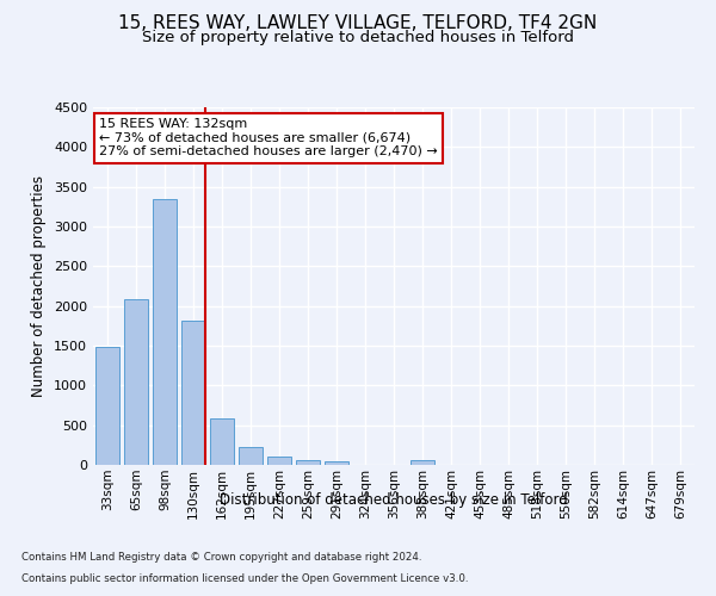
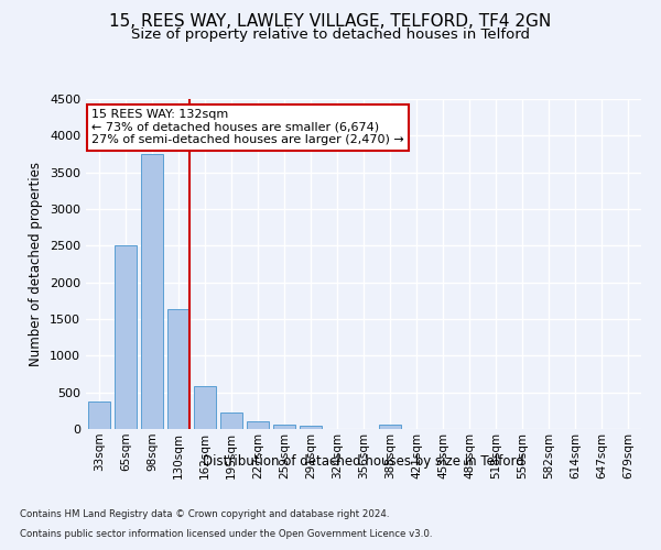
33sqm: 1480 -> 370
65sqm: 2080 -> 2500
98sqm: 3340 -> 3750
130sqm: 1820 -> 1640
